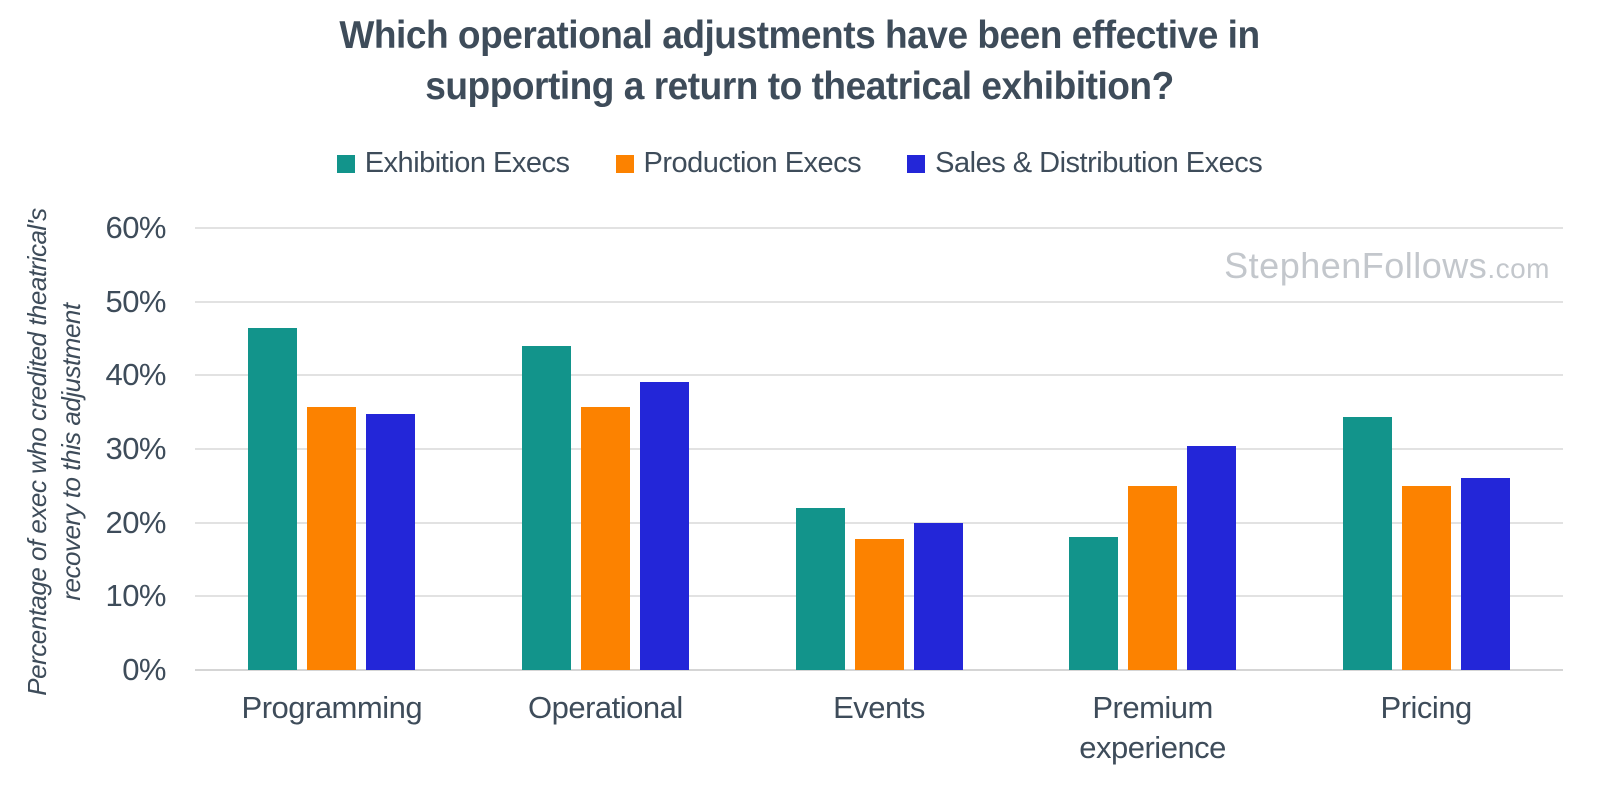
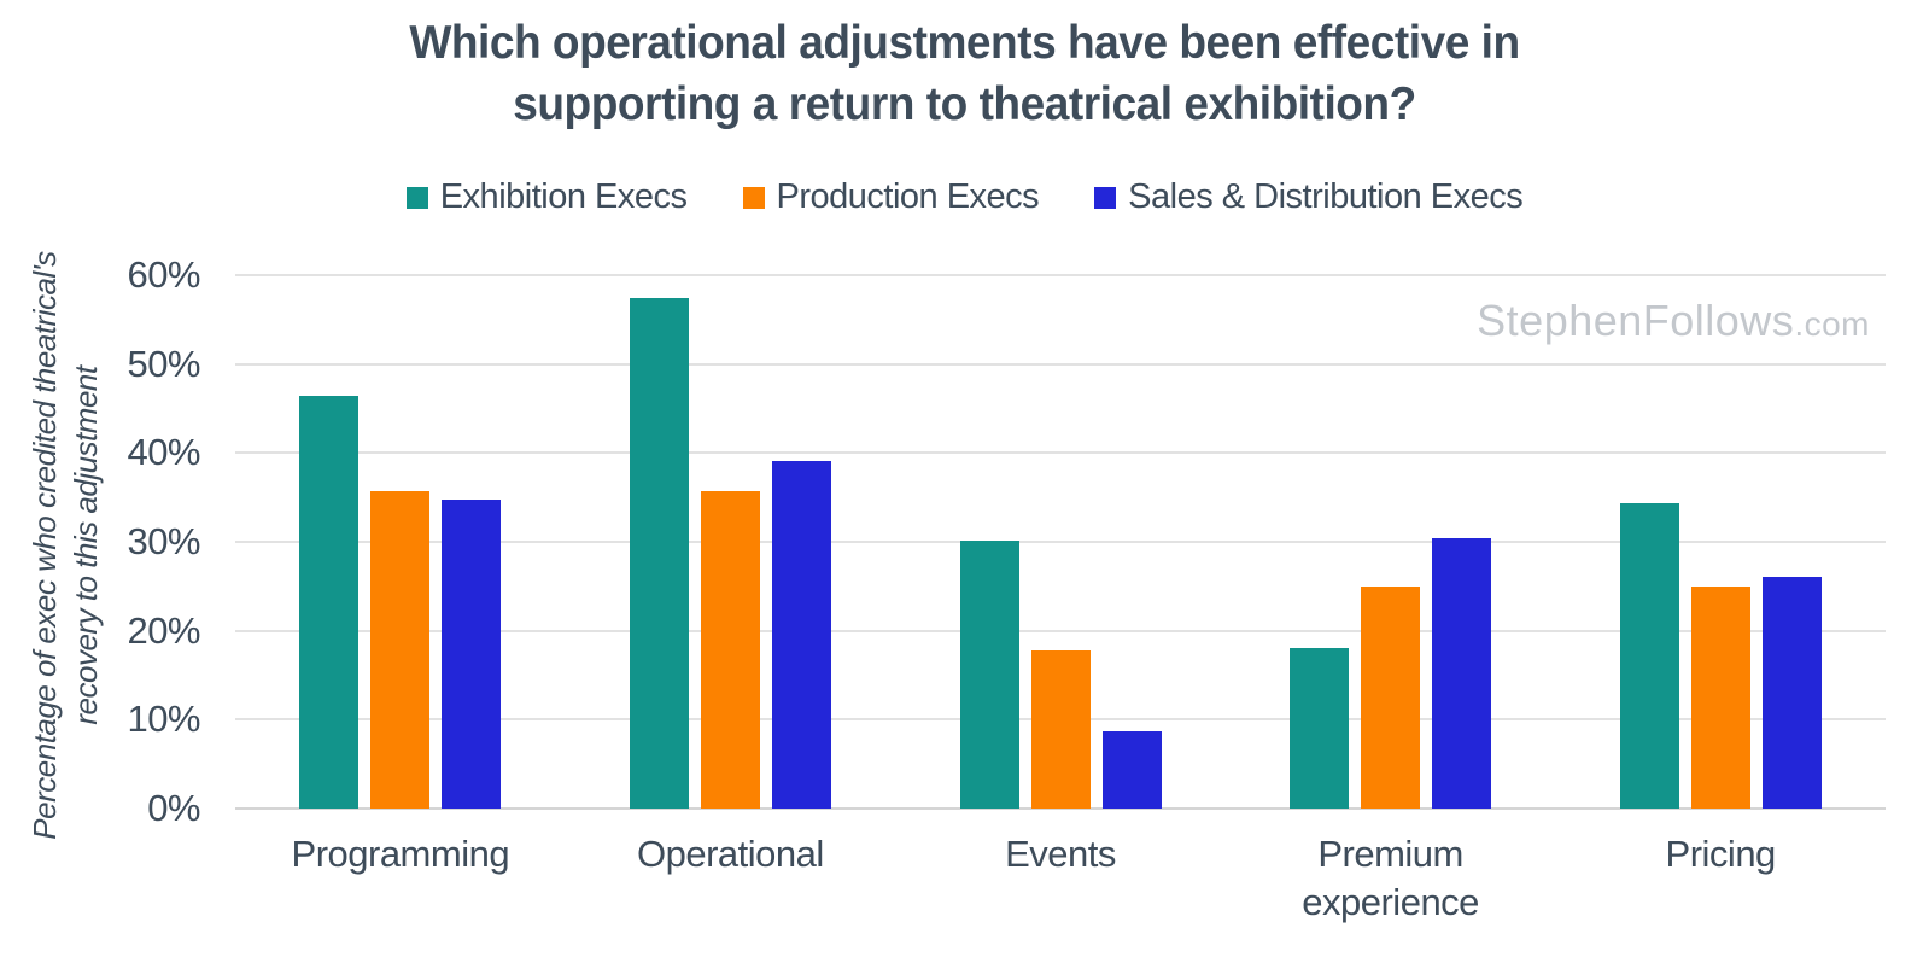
Exhibition Execs/Operational: 44% -> 57%
Exhibition Execs/Events: 22% -> 30%
Sales & Distribution Execs/Events: 20% -> 9%
